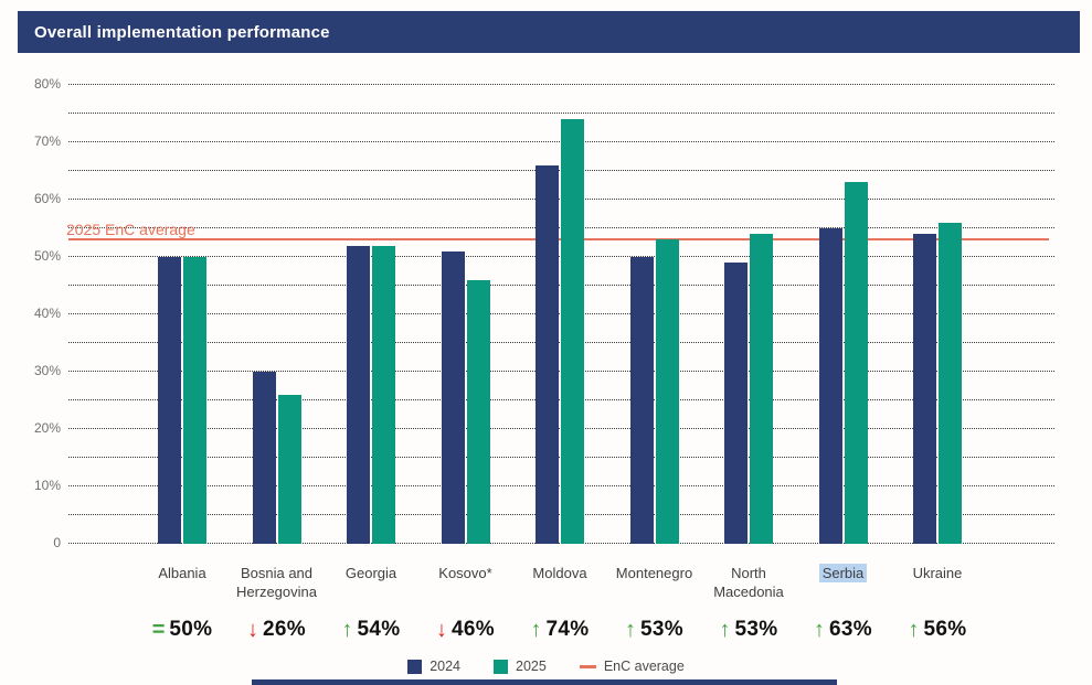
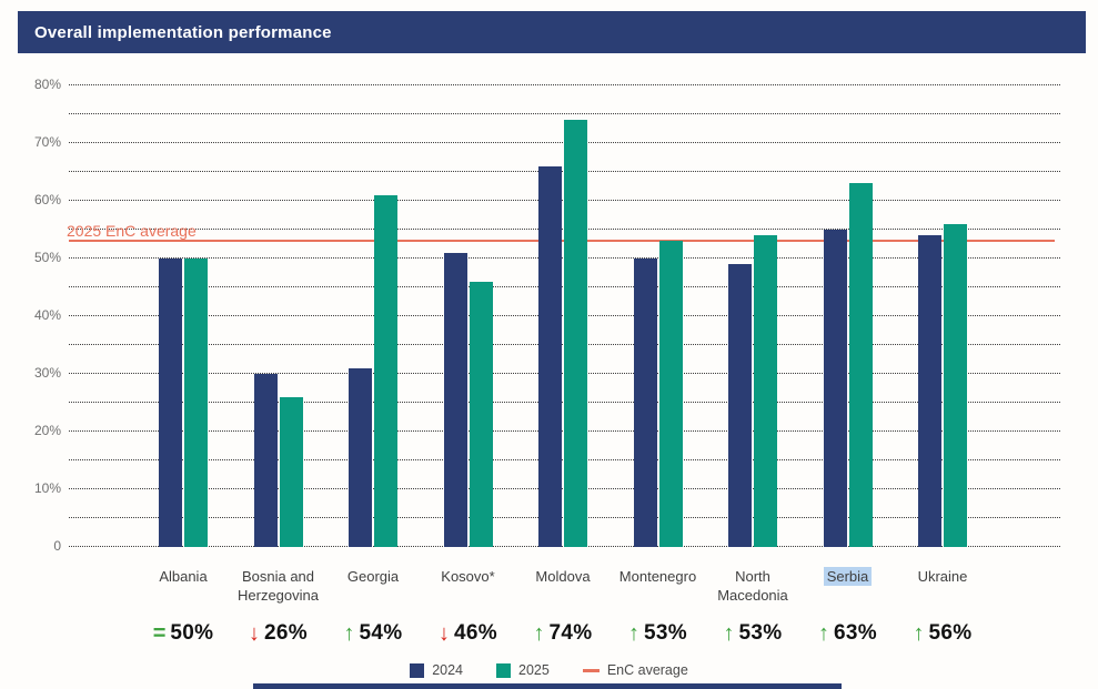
2024/Georgia: 52% -> 31%
2025/Georgia: 52% -> 61%
